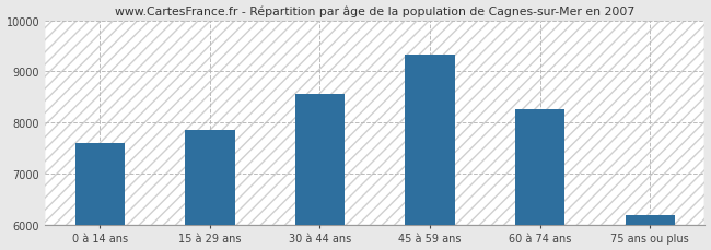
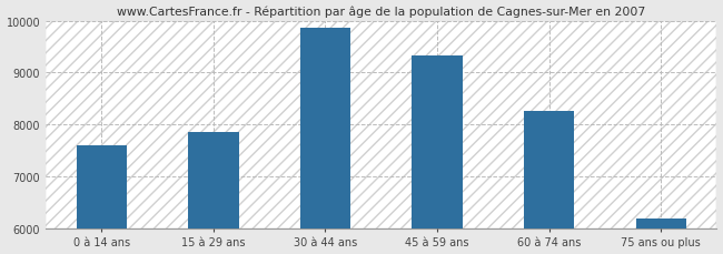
30 à 44 ans: 8550 -> 9870
